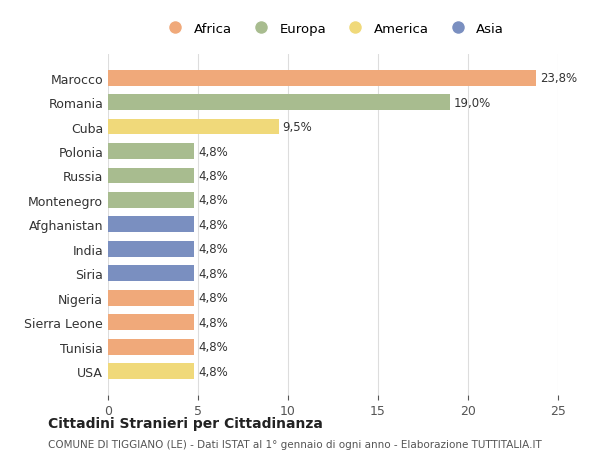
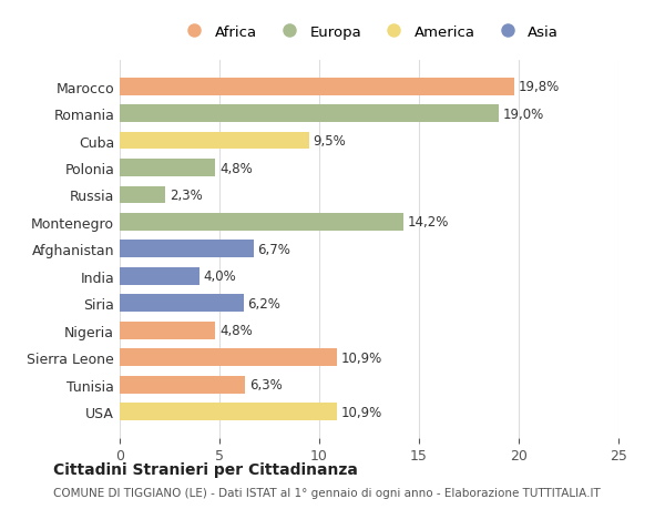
Marocco: 23,8% -> 19,8%
Russia: 4,8% -> 2,3%
Montenegro: 4,8% -> 14,2%
Afghanistan: 4,8% -> 6,7%
India: 4,8% -> 4,0%
Siria: 4,8% -> 6,2%
Sierra Leone: 4,8% -> 10,9%
Tunisia: 4,8% -> 6,3%
USA: 4,8% -> 10,9%
